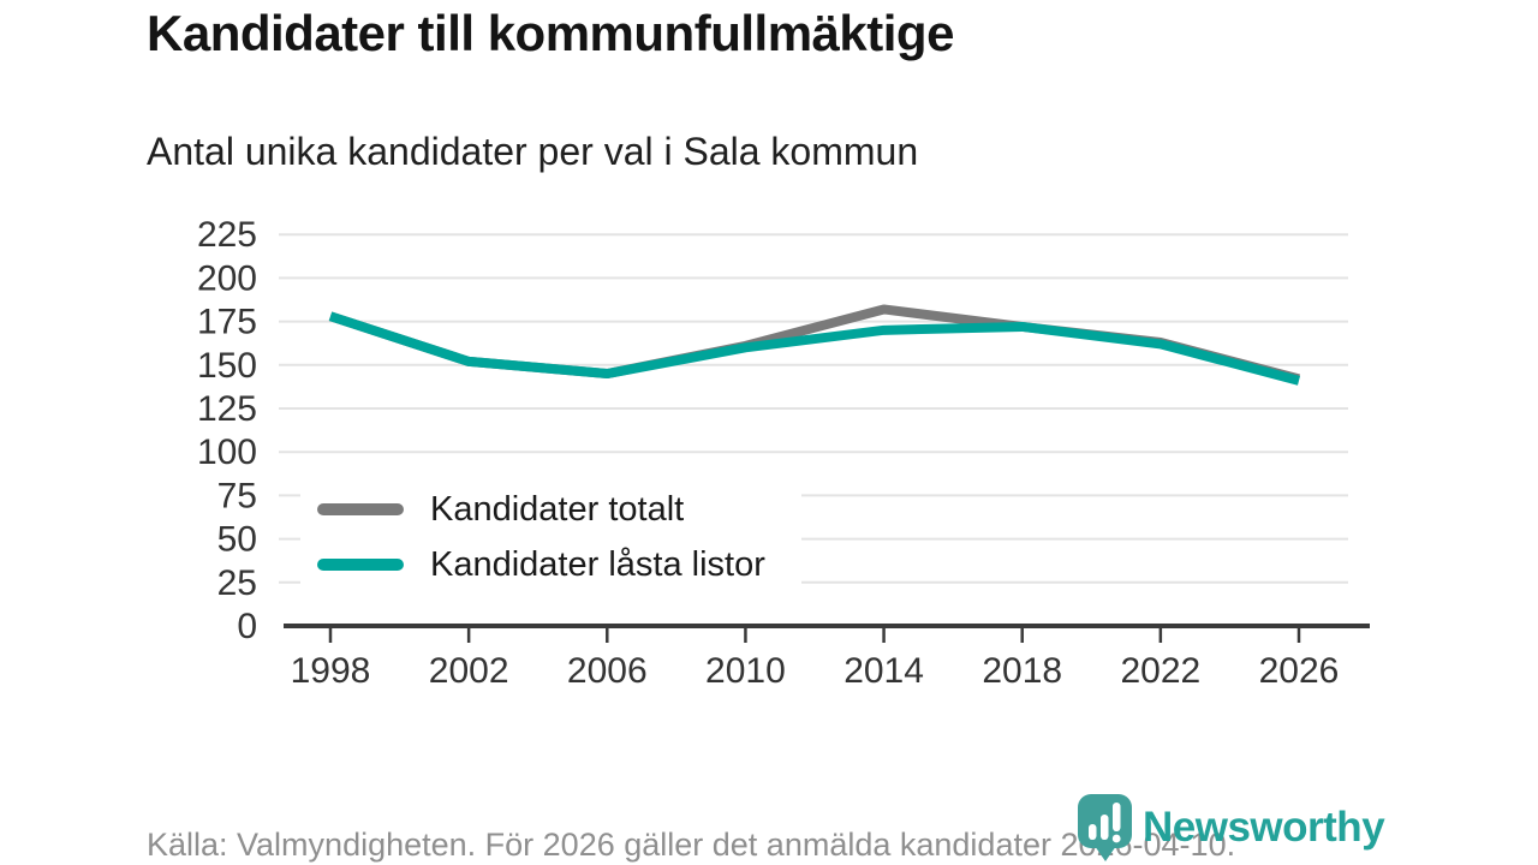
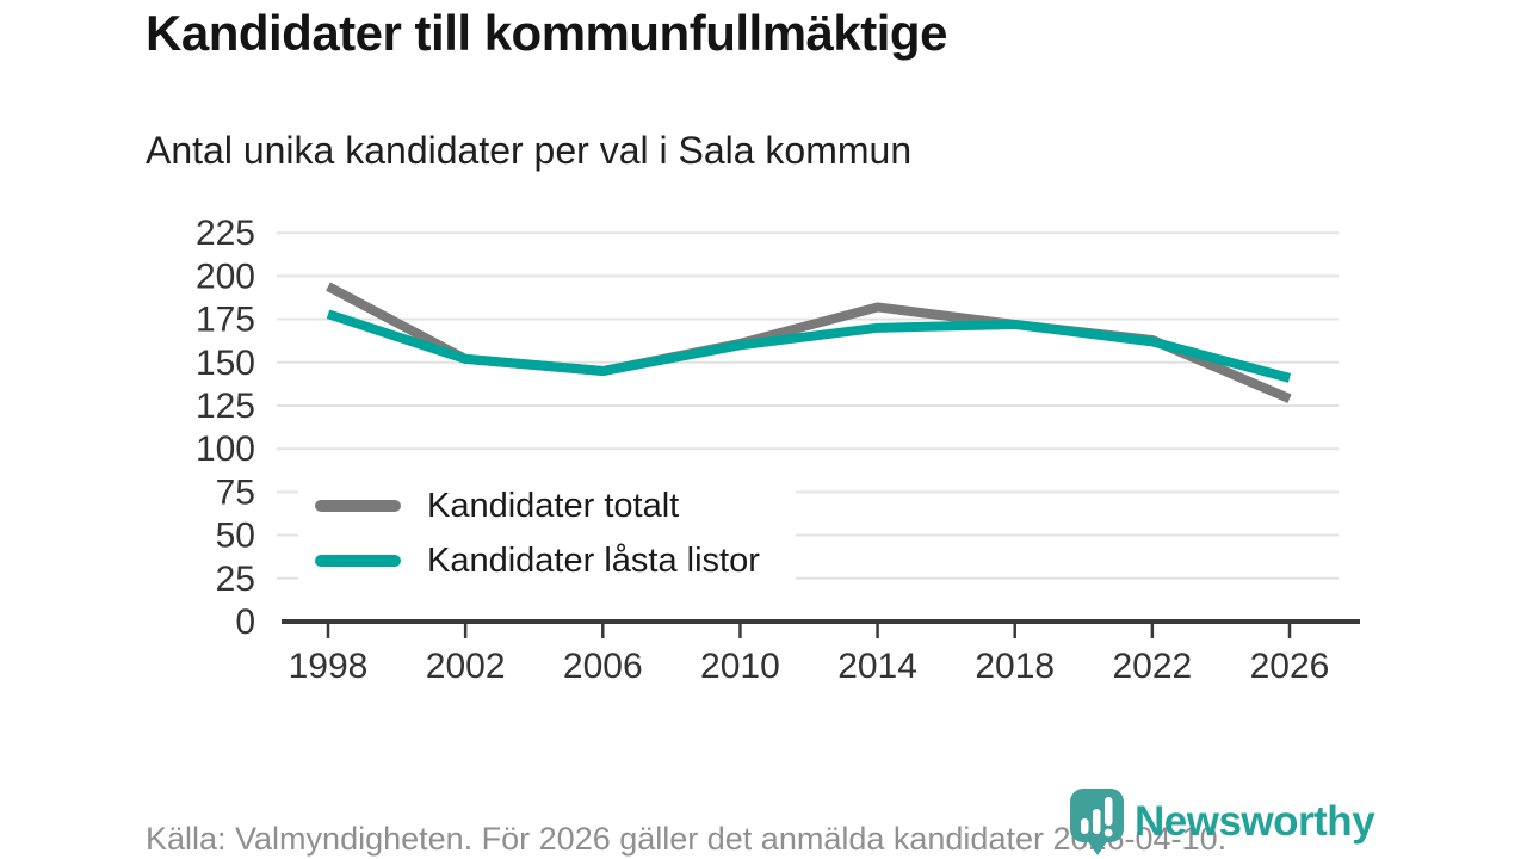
Kandidater totalt/1998: 178 -> 194
Kandidater totalt/2026: 142 -> 129
